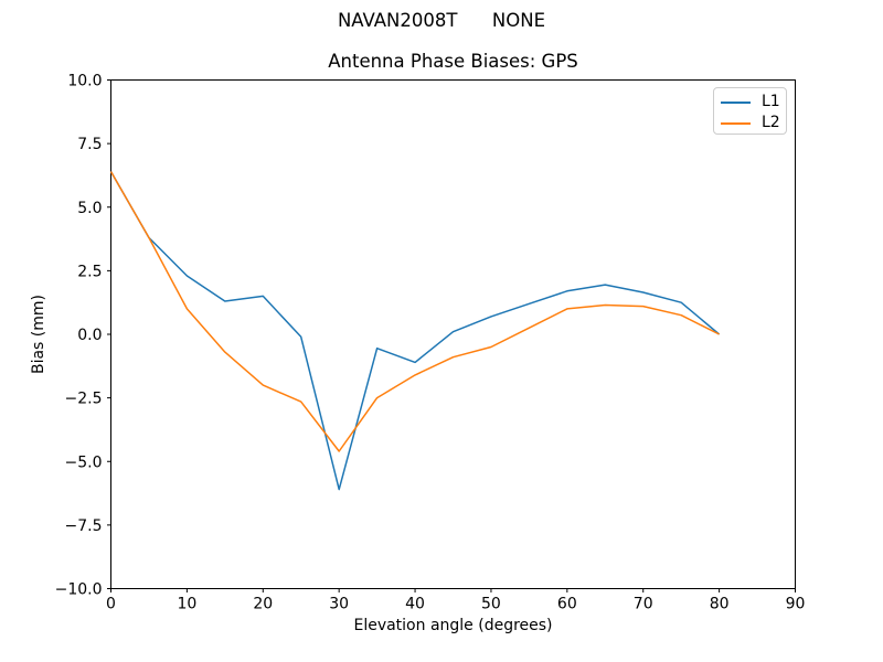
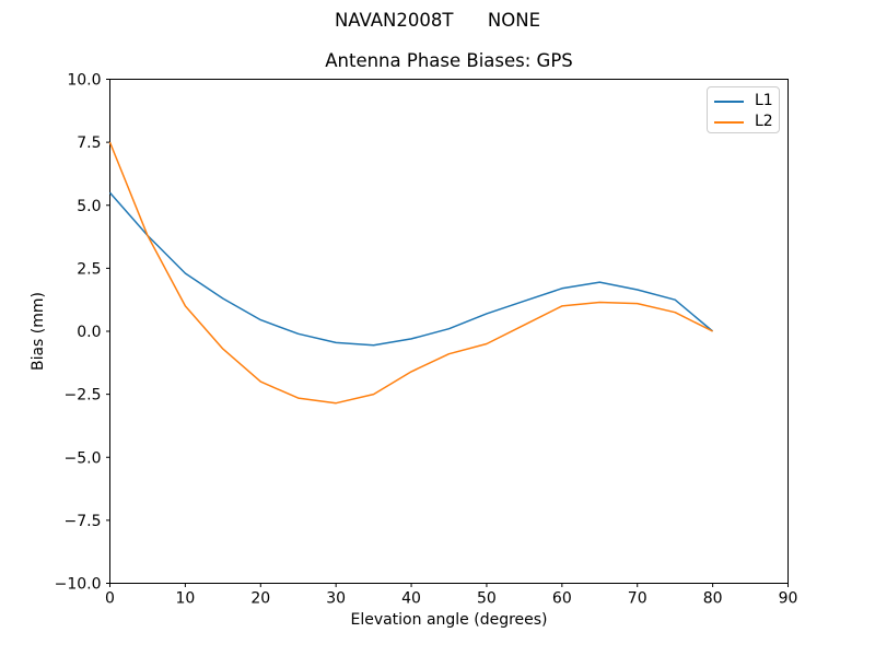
L1/0: 6.4 -> 5.5
L2/0: 6.4 -> 7.5
L1/20: 1.5 -> 0.5
L1/30: -6.1 -> -0.5
L2/30: -4.6 -> -2.9
L1/40: -1.1 -> -0.3
